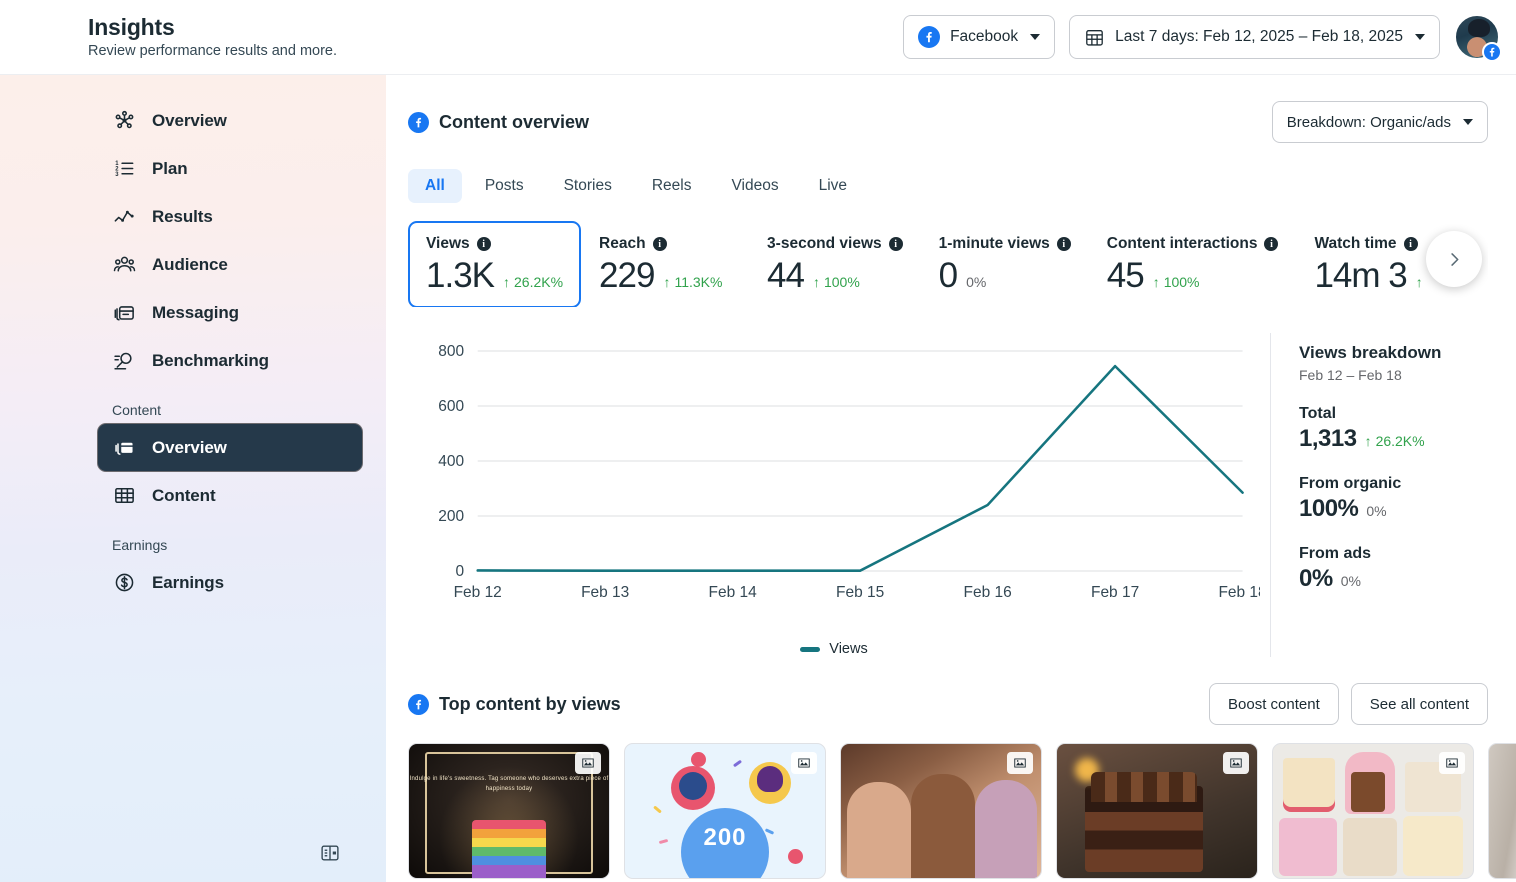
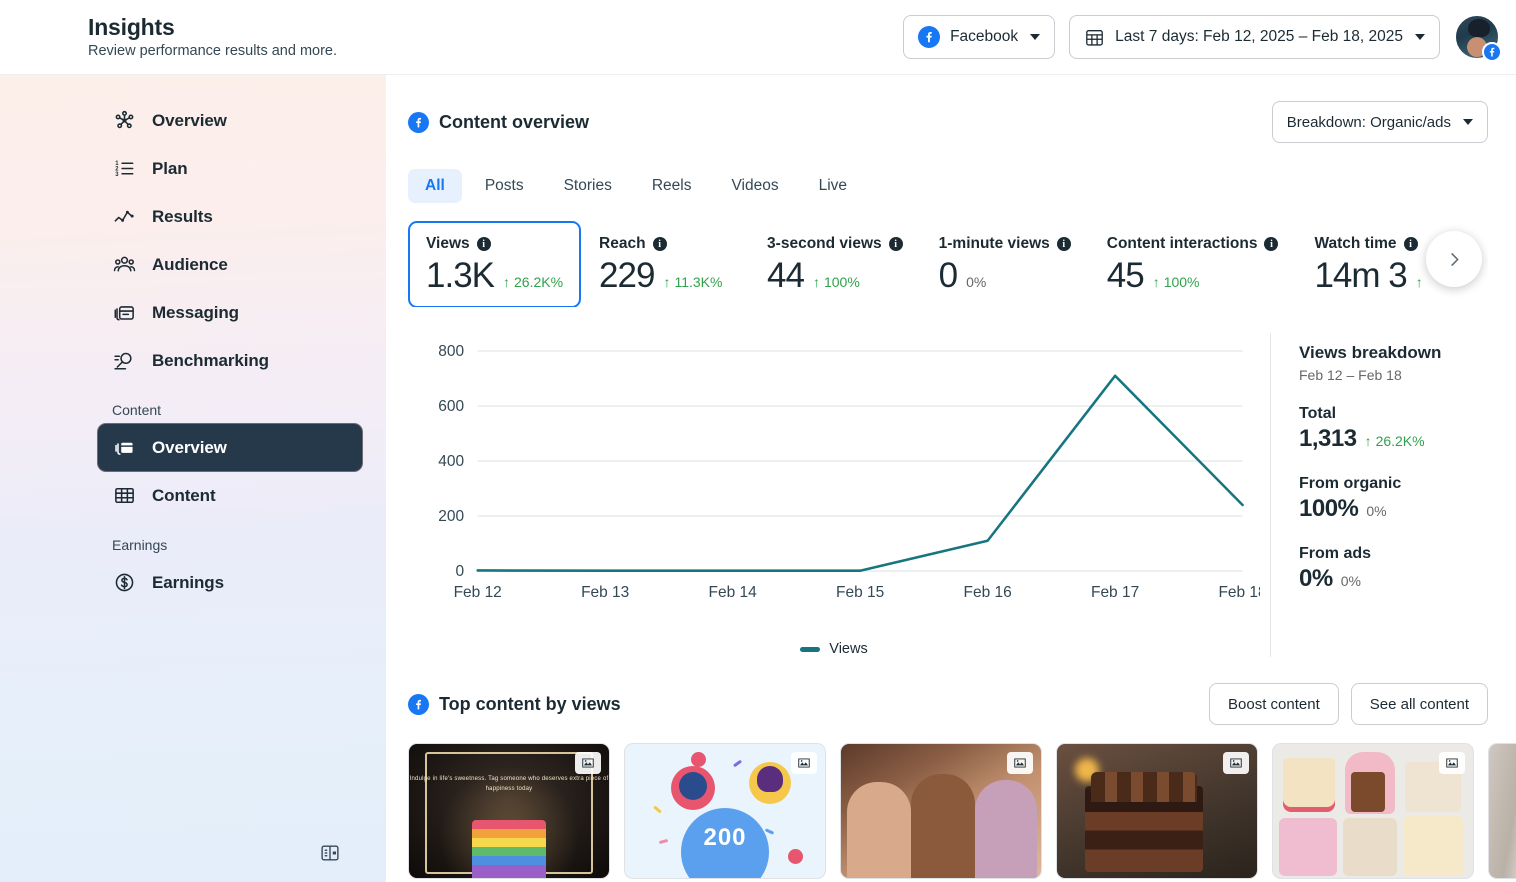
Feb 16: 240 -> 110
Feb 17: 740 -> 710
Feb 18: 280 -> 240
